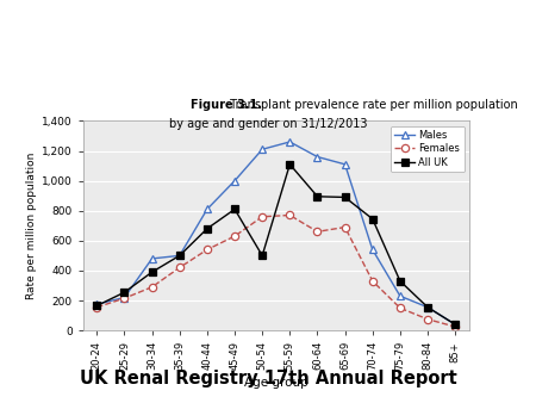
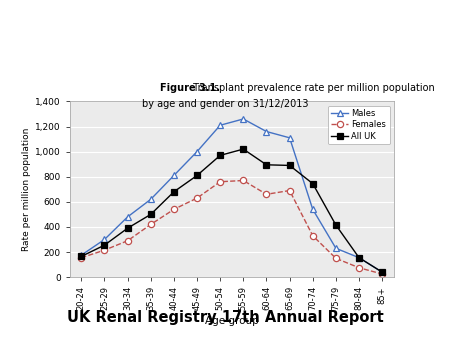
Males/25-29: 220 -> 300
Males/35-39: 500 -> 620
All UK/50-54: 500 -> 970
All UK/55-59: 1,110 -> 1,020
All UK/75-79: 330 -> 420
